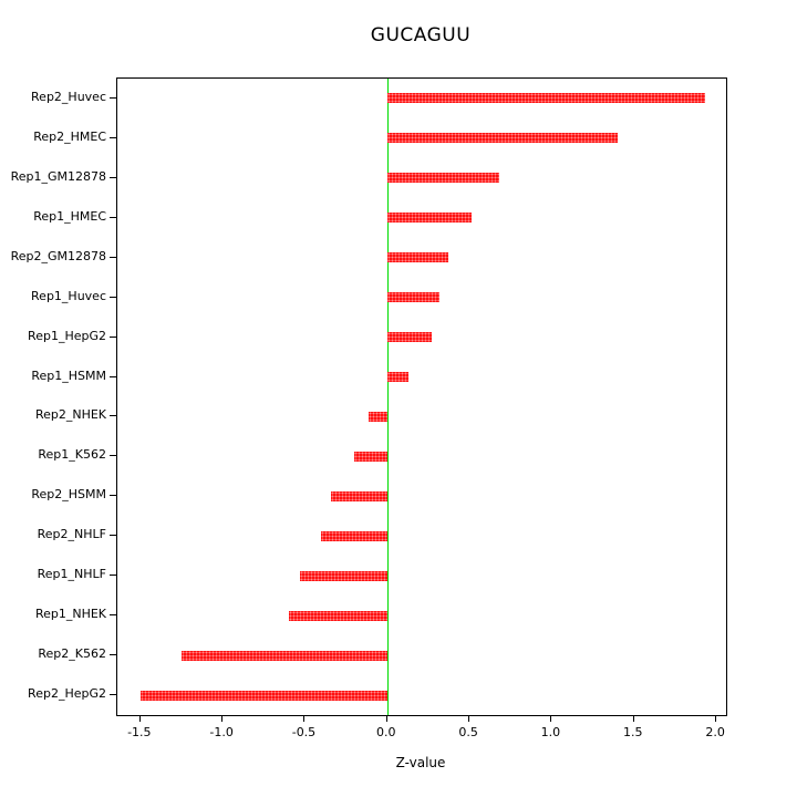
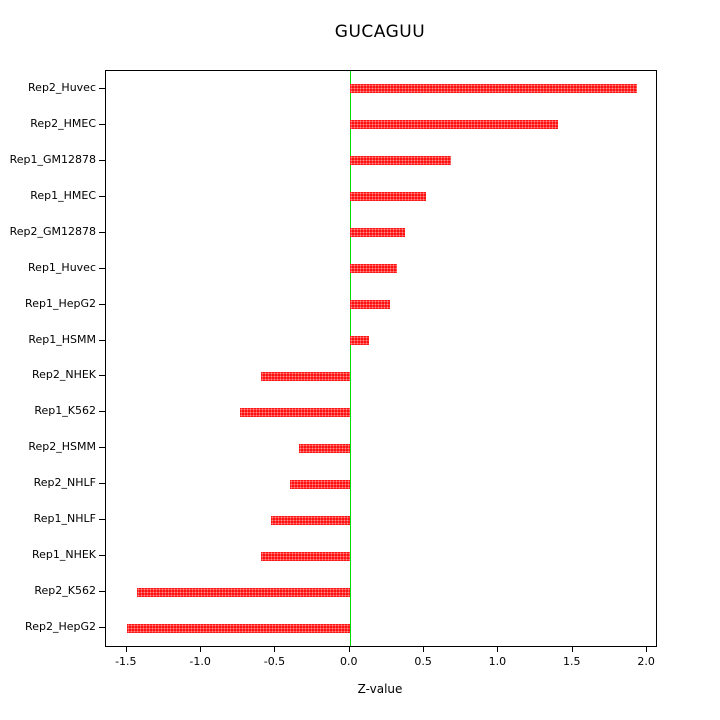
Rep2_NHEK: -0.11 -> -0.60
Rep1_K562: -0.20 -> -0.74
Rep2_K562: -1.25 -> -1.43
